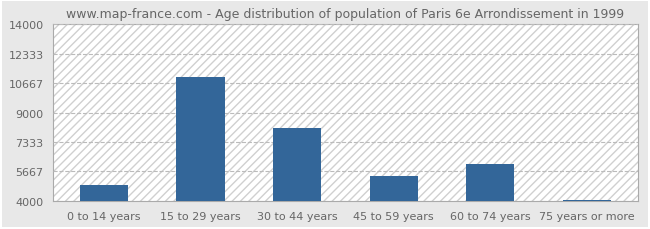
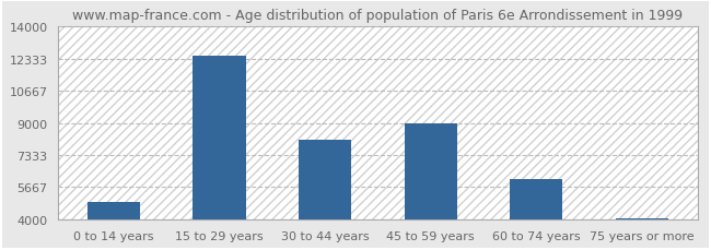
15 to 29 years: 11000 -> 12500
45 to 59 years: 5400 -> 9000
